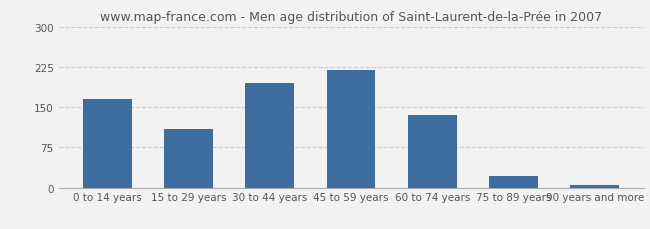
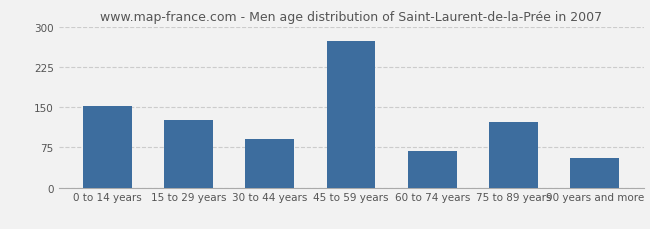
0 to 14 years: 165 -> 152
15 to 29 years: 110 -> 126
30 to 44 years: 195 -> 90
45 to 59 years: 220 -> 274
60 to 74 years: 135 -> 68
75 to 89 years: 22 -> 122
90 years and more: 5 -> 56
